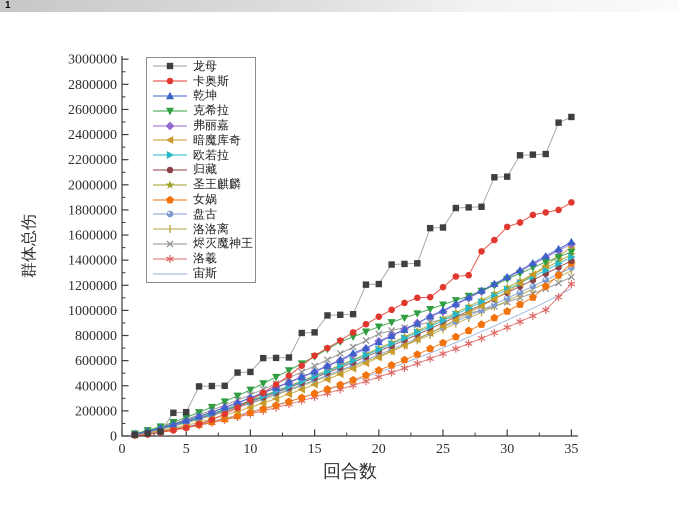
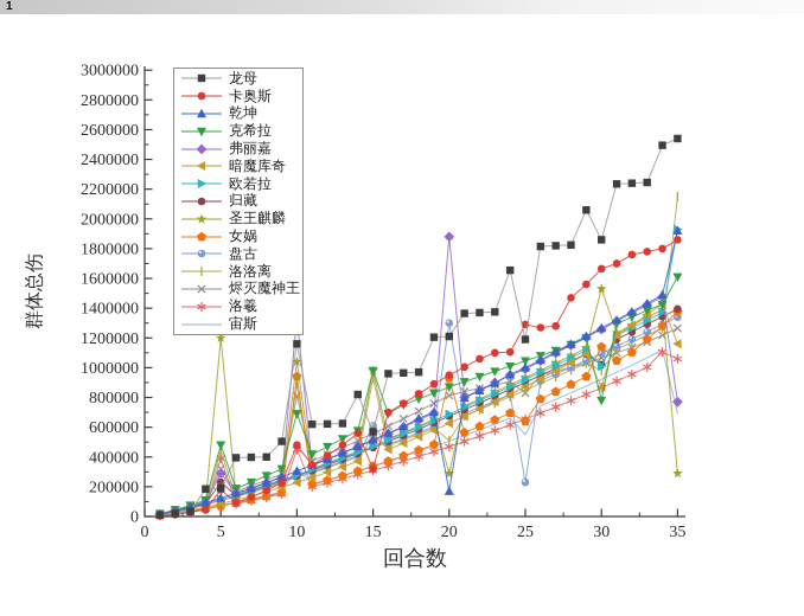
卡奥斯/5: 60000 -> 180000
克希拉/5: 150000 -> 480000
弗丽嘉/5: 120000 -> 290000
归藏/5: 110000 -> 230000
圣王麒麟/5: 120000 -> 1200000
洛洛离/5: 100000 -> 440000
烬灭魔神王/5: 130000 -> 320000
洛羲/5: 70000 -> 390000
龙母/10: 510000 -> 1160000
卡奥斯/10: 280000 -> 480000
克希拉/10: 370000 -> 690000
弗丽嘉/10: 300000 -> 1330000
圣王麒麟/10: 280000 -> 1040000
女娲/10: 190000 -> 940000
洛洛离/10: 260000 -> 890000
烬灭魔神王/10: 330000 -> 810000
洛羲/10: 180000 -> 450000
宙斯/10: 190000 -> 330000
龙母/15: 820000 -> 570000
卡奥斯/15: 640000 -> 320000
克希拉/15: 630000 -> 980000
暗魔库奇/15: 410000 -> 550000
圣王麒麟/15: 480000 -> 980000
盘古/15: 440000 -> 610000
洛洛离/15: 440000 -> 930000
乾坤/20: 750000 -> 170000
弗丽嘉/20: 760000 -> 1880000
圣王麒麟/20: 700000 -> 290000
女娲/20: 520000 -> 930000
盘古/20: 650000 -> 1300000
洛洛离/20: 640000 -> 510000
龙母/25: 1660000 -> 1190000
卡奥斯/25: 1180000 -> 1290000
女娲/25: 740000 -> 640000
盘古/25: 860000 -> 230000
烬灭魔神王/25: 930000 -> 830000
宙斯/25: 700000 -> 550000
龙母/30: 2060000 -> 1860000
克希拉/30: 1250000 -> 780000
暗魔库奇/30: 1150000 -> 870000
欧若拉/30: 1170000 -> 1010000
归藏/30: 1140000 -> 1020000
圣王麒麟/30: 1180000 -> 1530000
女娲/30: 990000 -> 1140000
洛洛离/30: 1080000 -> 980000
乾坤/35: 1540000 -> 1920000
克希拉/35: 1460000 -> 1610000
弗丽嘉/35: 1530000 -> 770000
暗魔库奇/35: 1500000 -> 1160000
欧若拉/35: 1420000 -> 1930000
圣王麒麟/35: 1440000 -> 290000
洛洛离/35: 1320000 -> 2150000
洛羲/35: 1210000 -> 1060000
宙斯/35: 1180000 -> 690000
